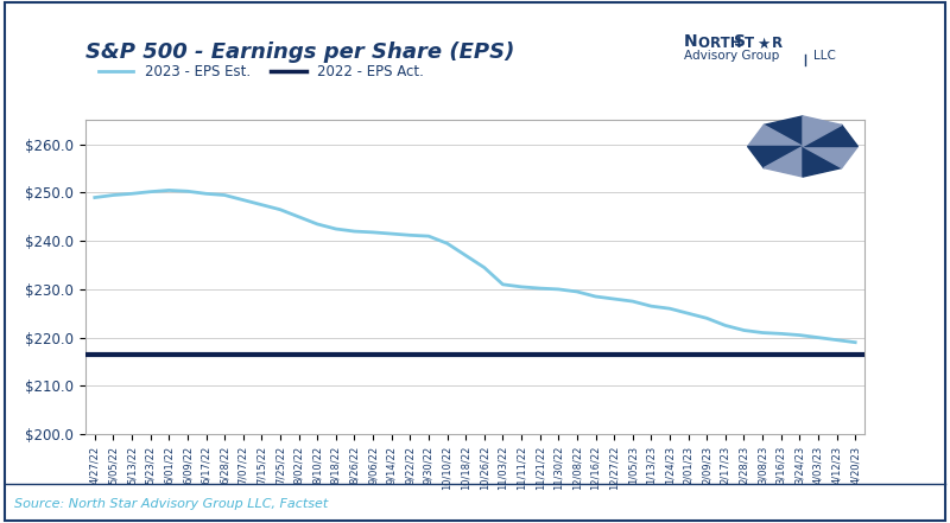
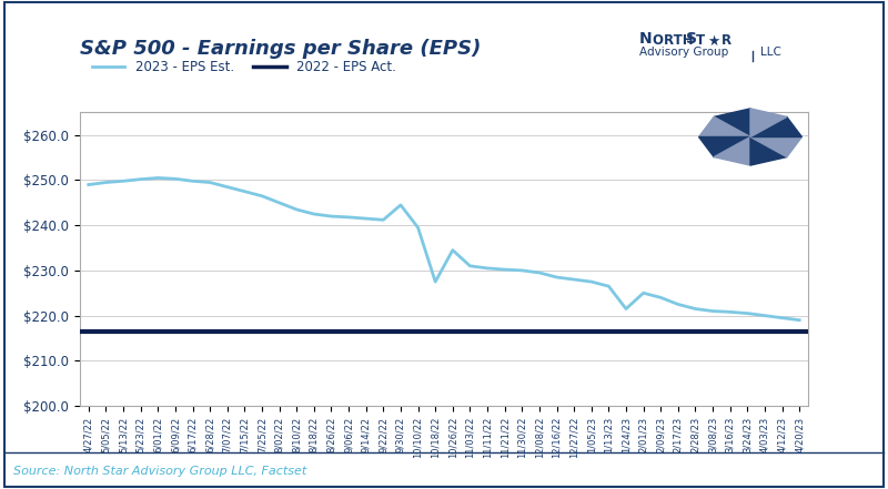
9/30/22: $241.0 -> $244.5
10/18/22: $237.0 -> $227.5
1/24/23: $226.0 -> $221.5
